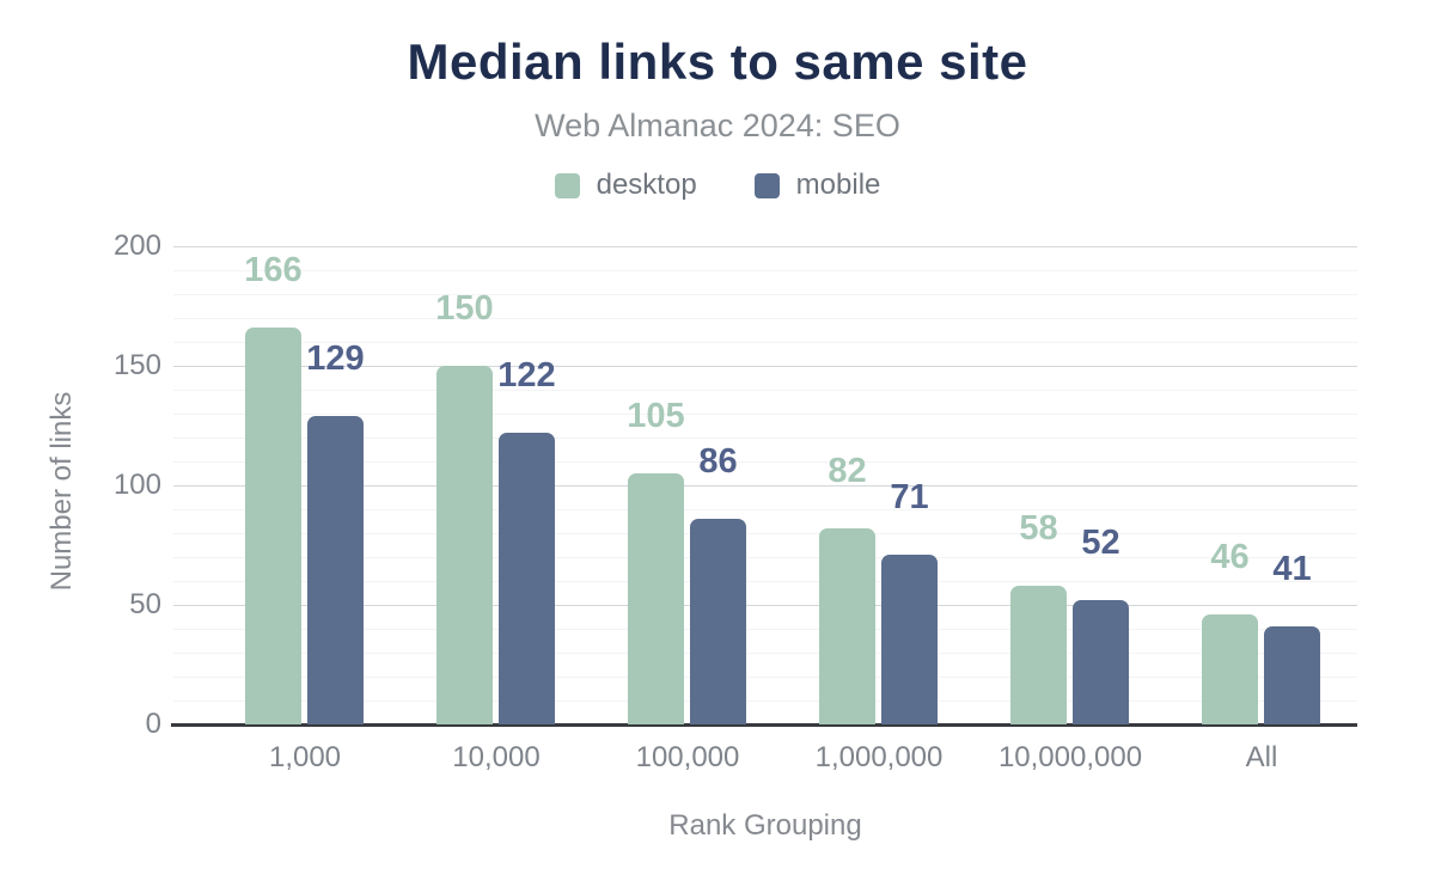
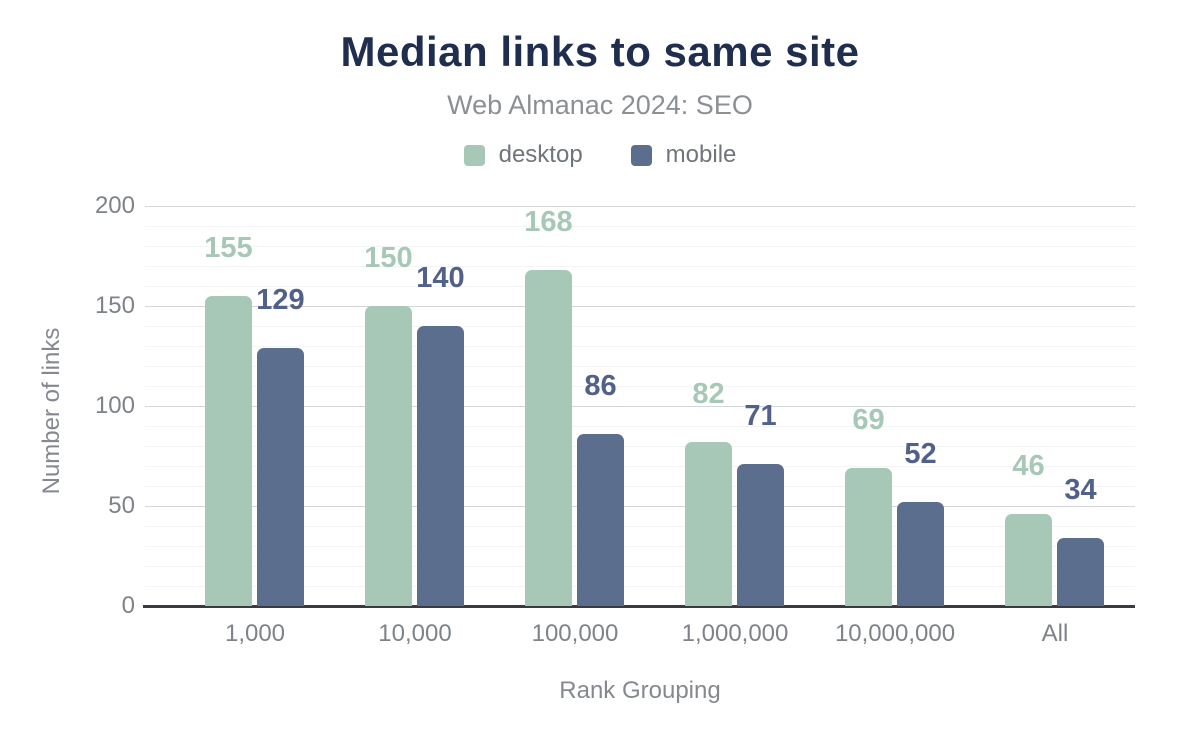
desktop/1,000: 166 -> 155
mobile/10,000: 122 -> 140
desktop/100,000: 105 -> 168
desktop/10,000,000: 58 -> 69
mobile/All: 41 -> 34
